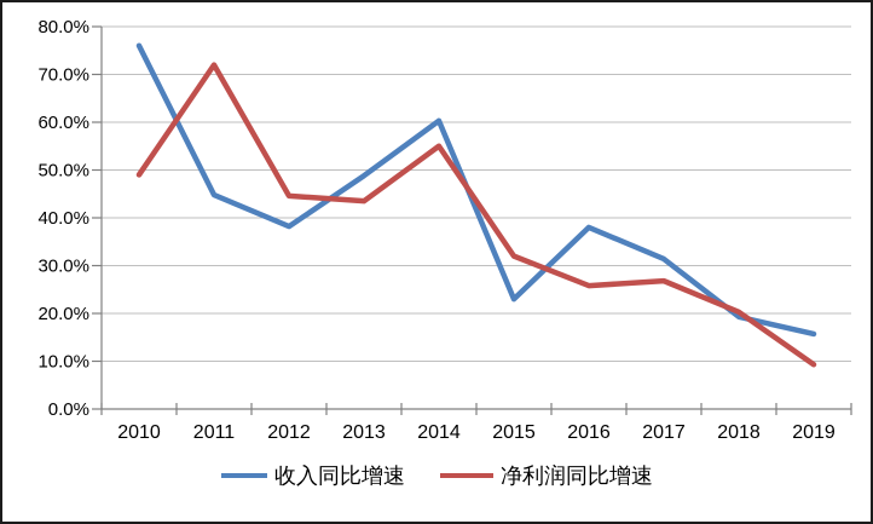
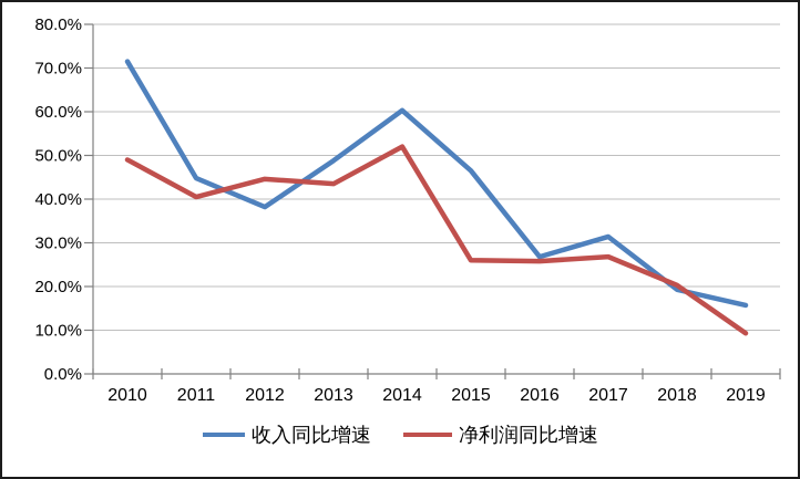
收入同比增速/2010: 76% -> 72%
净利润同比增速/2011: 72% -> 40%
净利润同比增速/2014: 55% -> 52%
收入同比增速/2015: 23% -> 46%
净利润同比增速/2015: 32% -> 26%
收入同比增速/2016: 38% -> 27%
